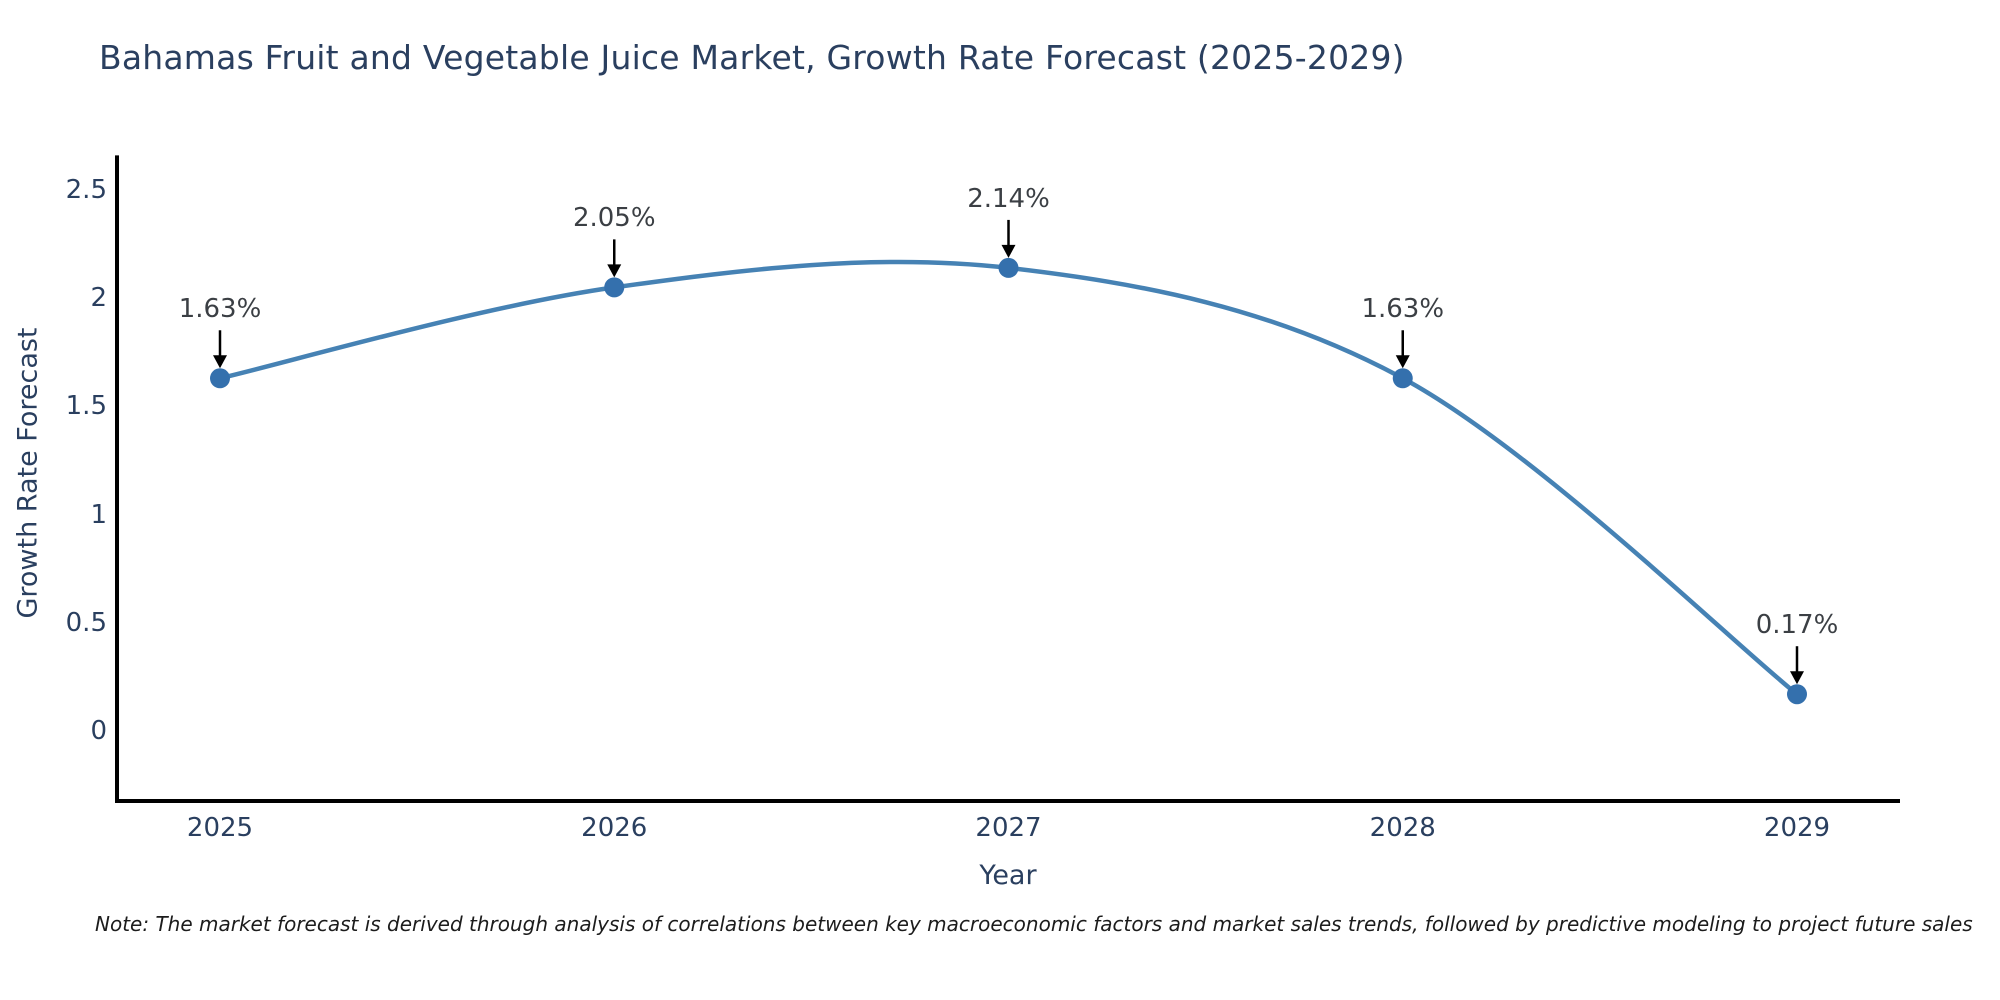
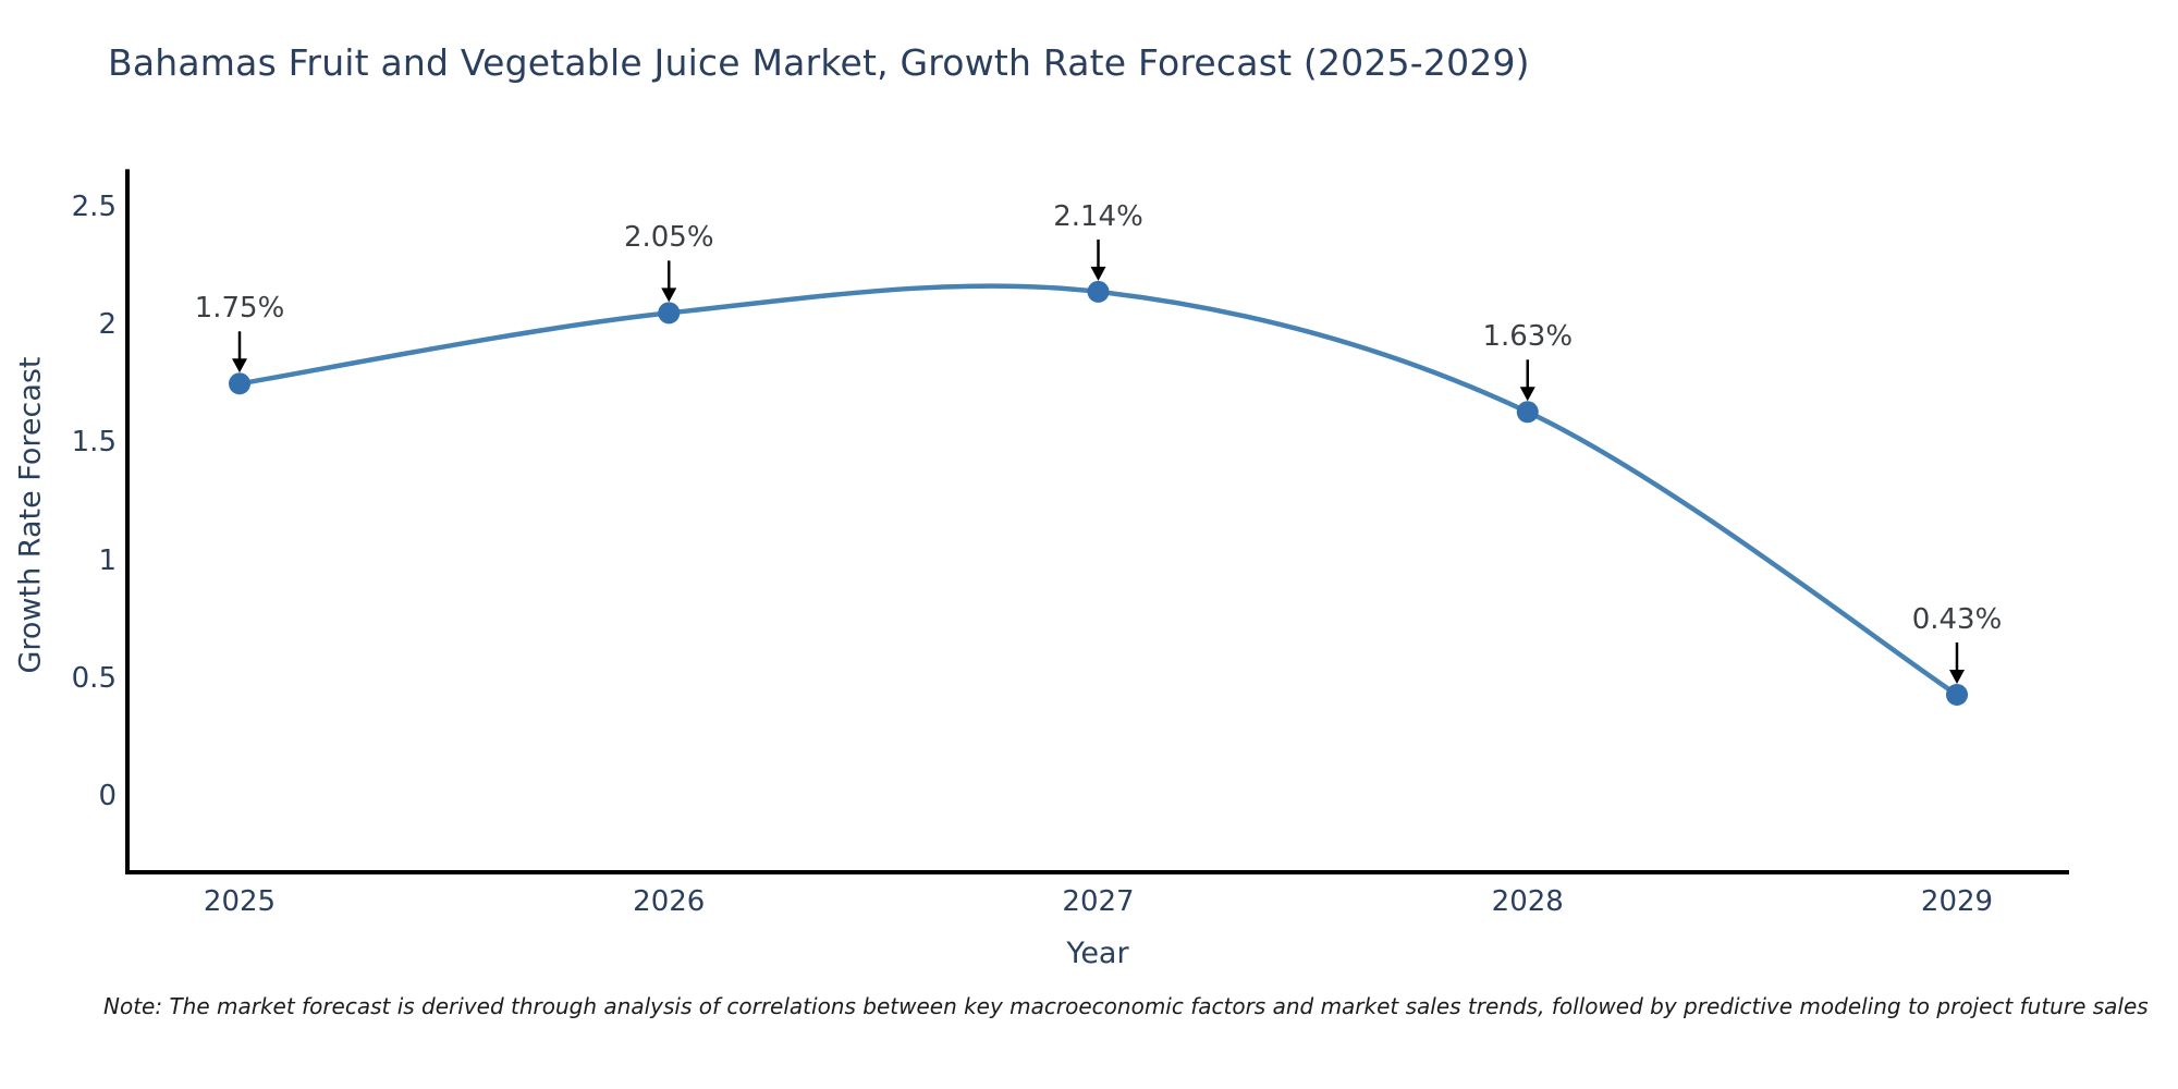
2025: 1.63% -> 1.75%
2029: 0.17% -> 0.43%
